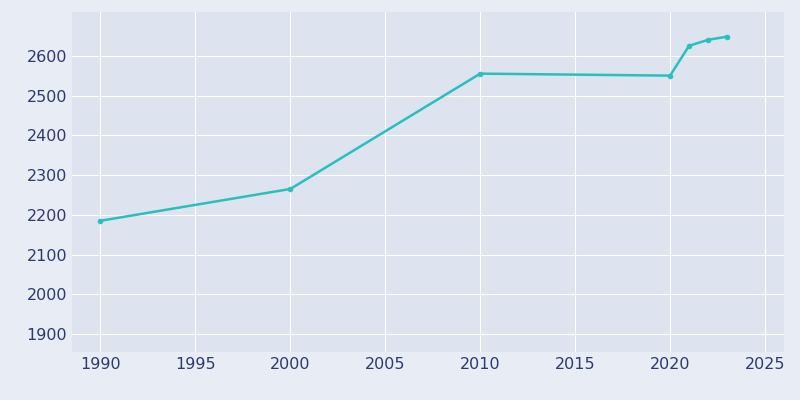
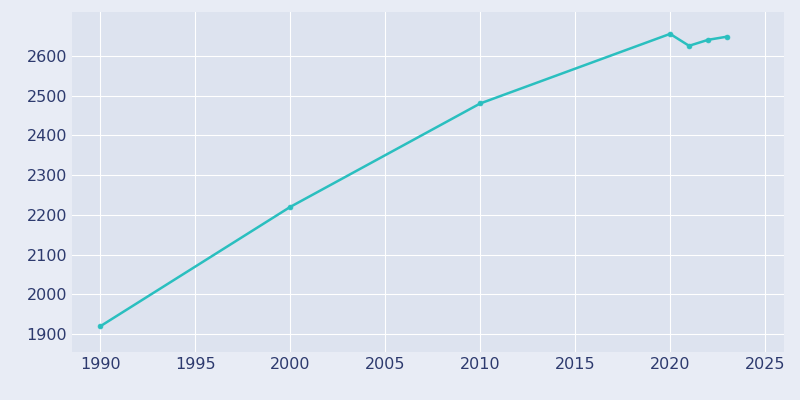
1990: 2185 -> 1920
2000: 2265 -> 2220
2010: 2555 -> 2480
2020: 2550 -> 2655
